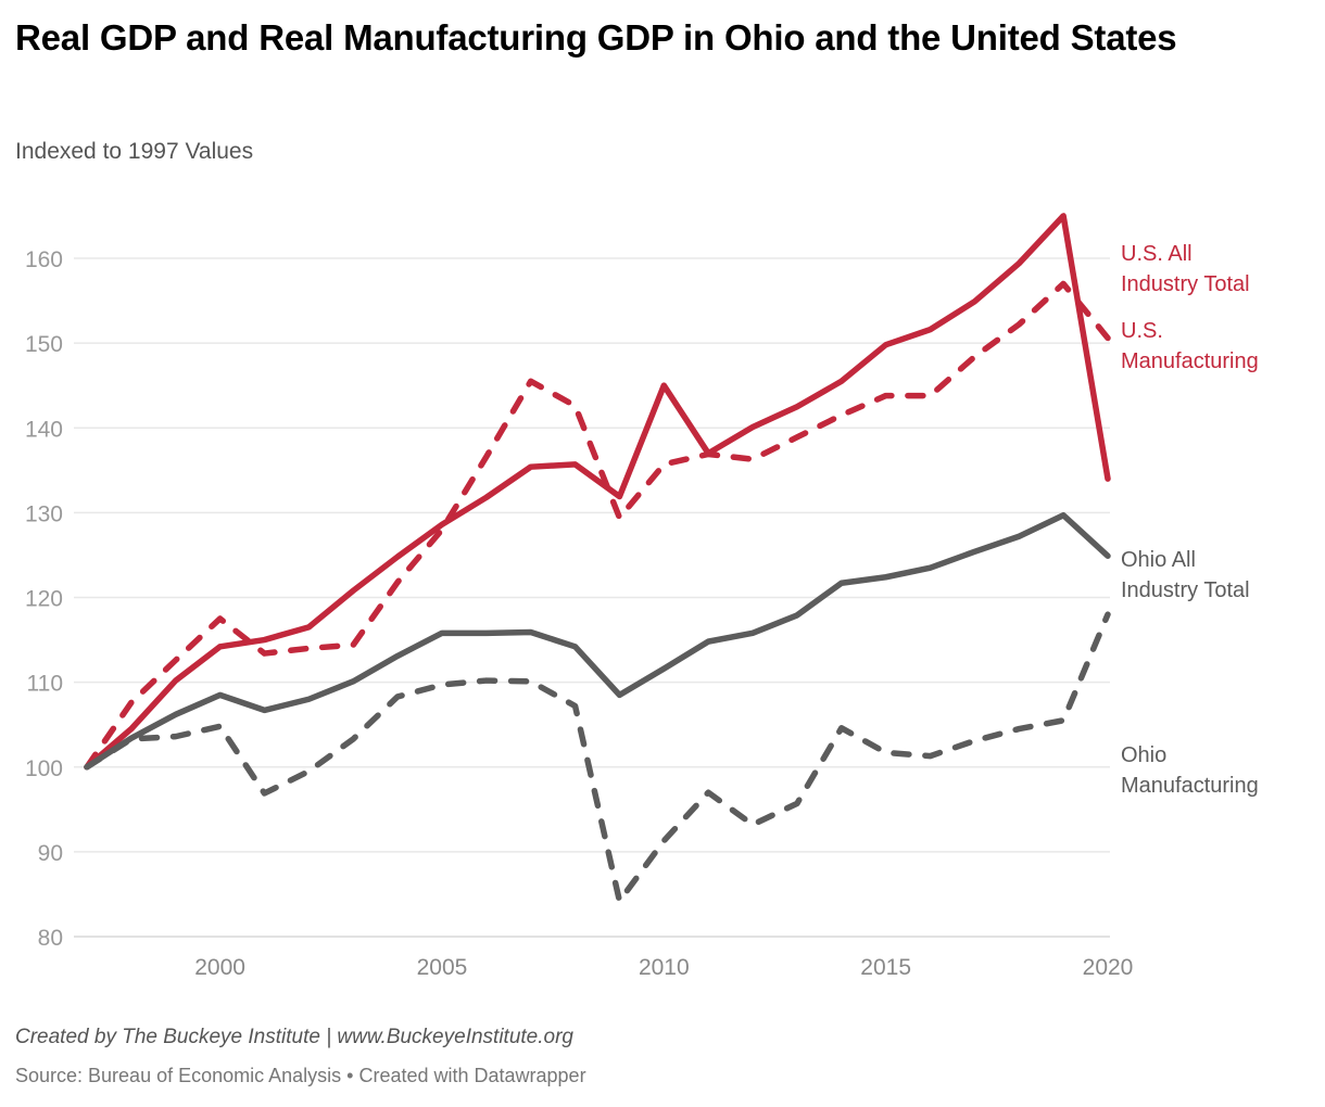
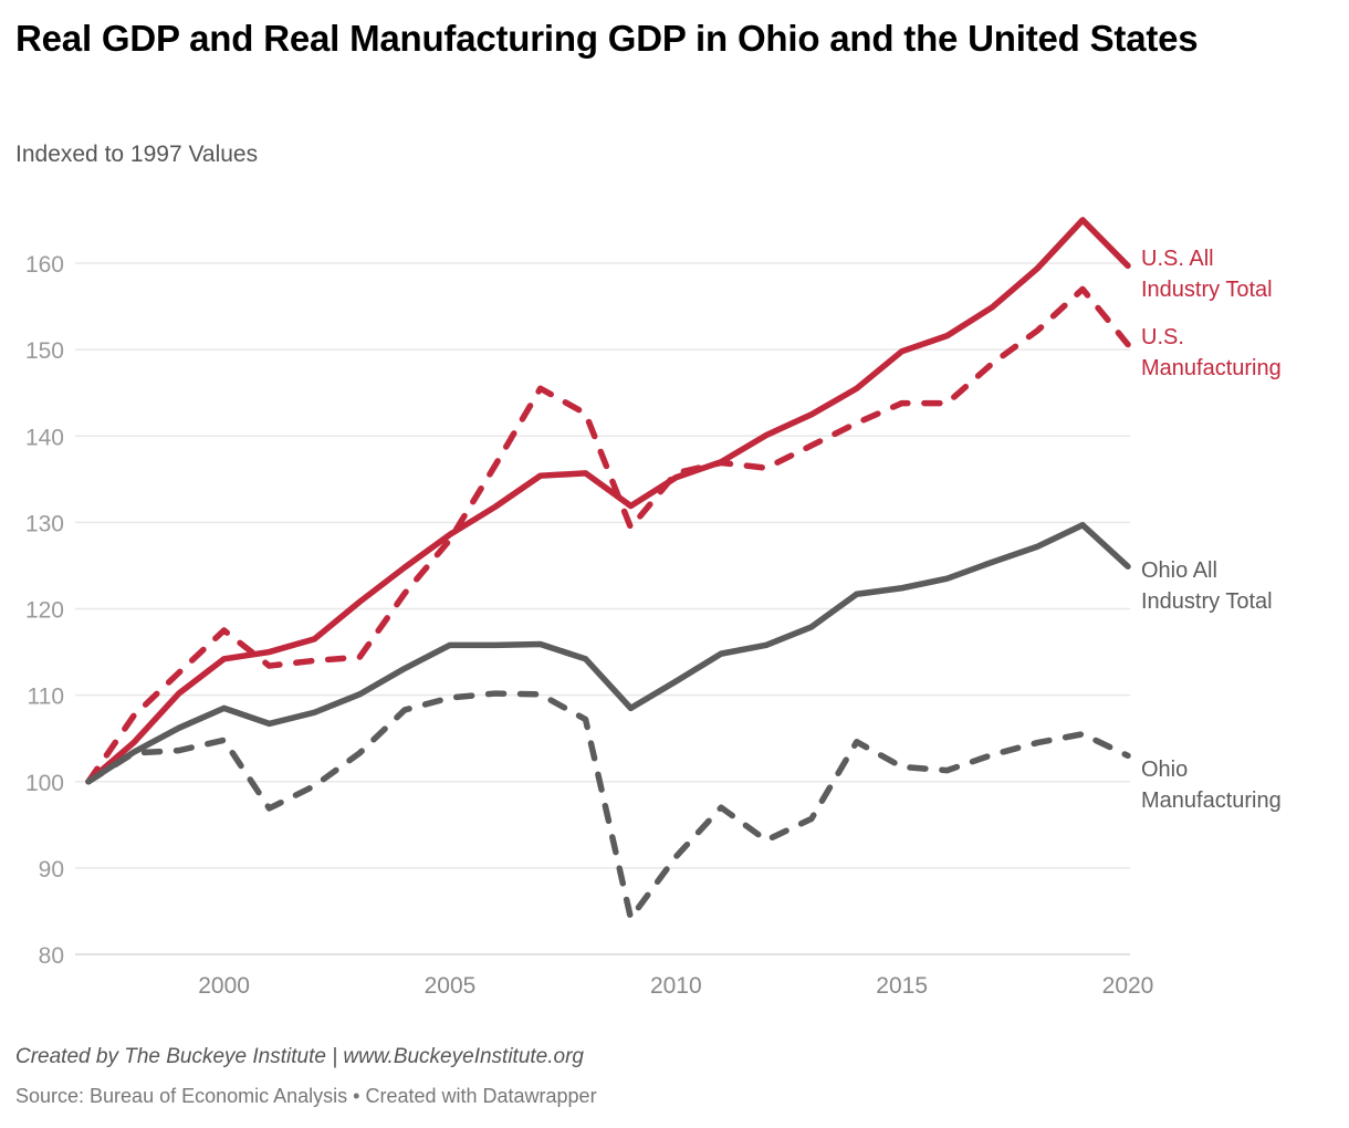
U.S. All Industry Total/2010: 145 -> 135
U.S. All Industry Total/2020: 134 -> 160
Ohio Manufacturing/2020: 118 -> 103
